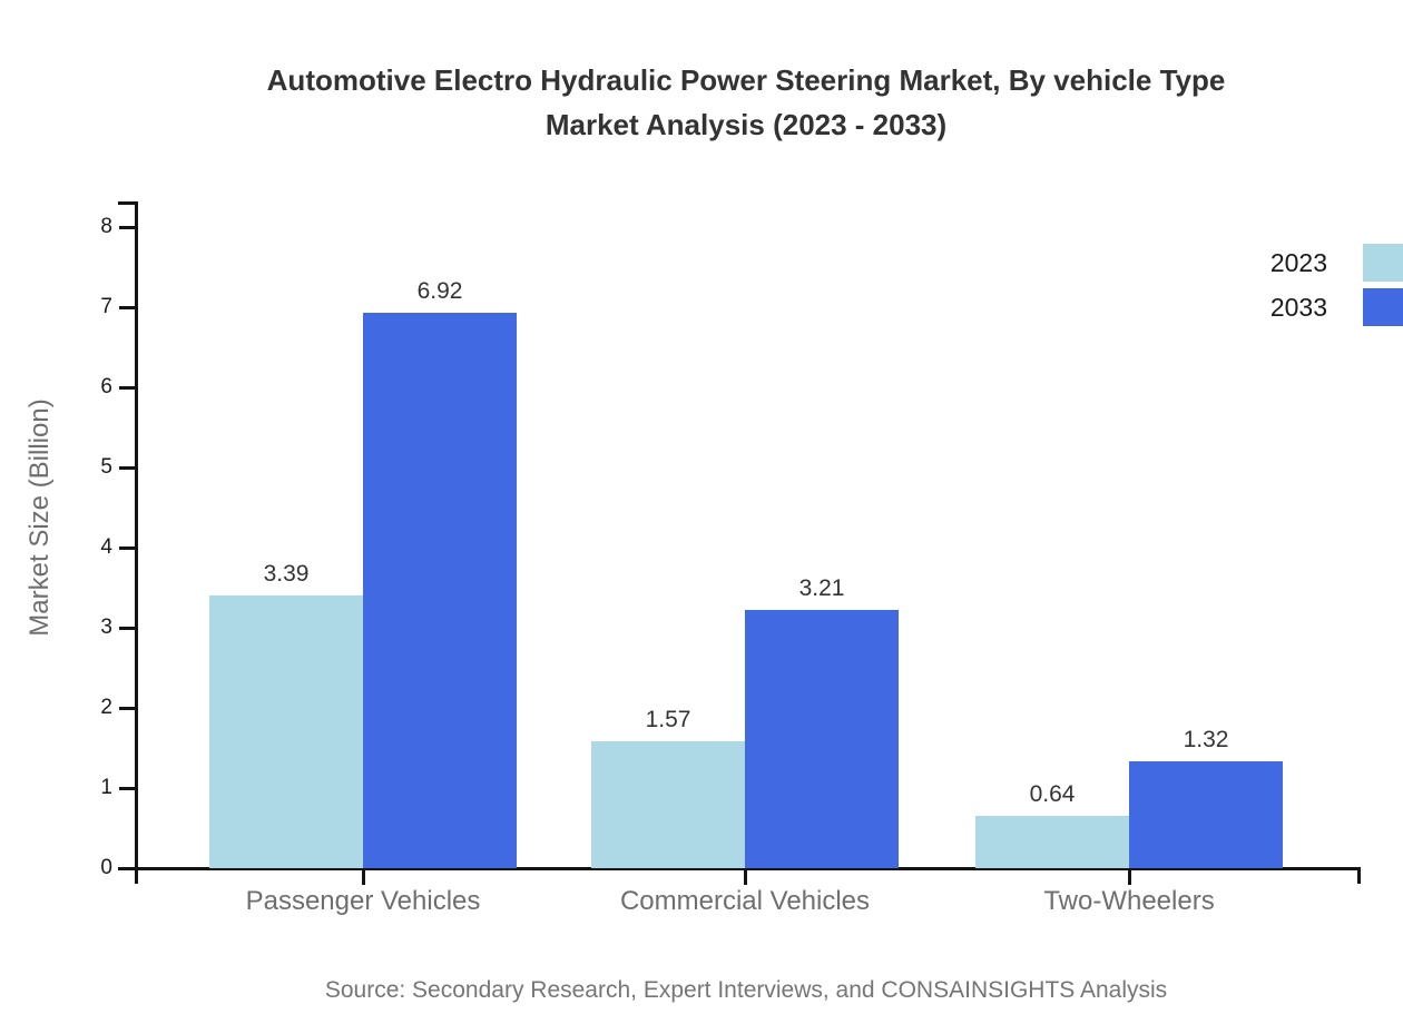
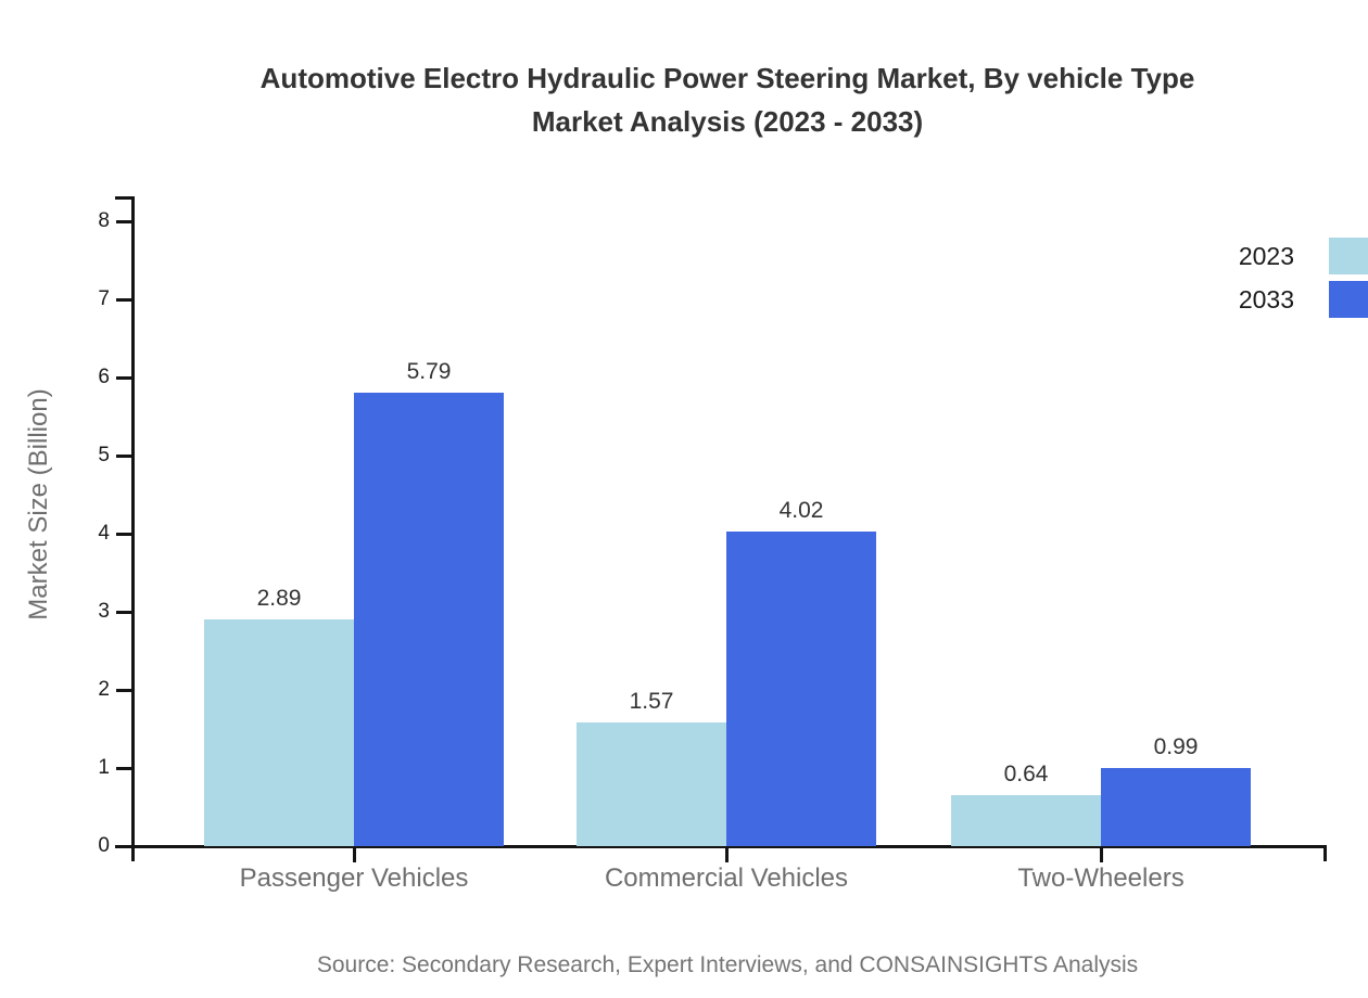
2023/Passenger Vehicles: 3.39 -> 2.89
2033/Passenger Vehicles: 6.92 -> 5.79
2033/Commercial Vehicles: 3.21 -> 4.02
2033/Two-Wheelers: 1.32 -> 0.99
